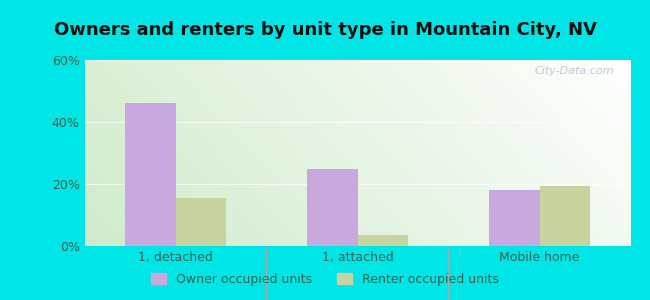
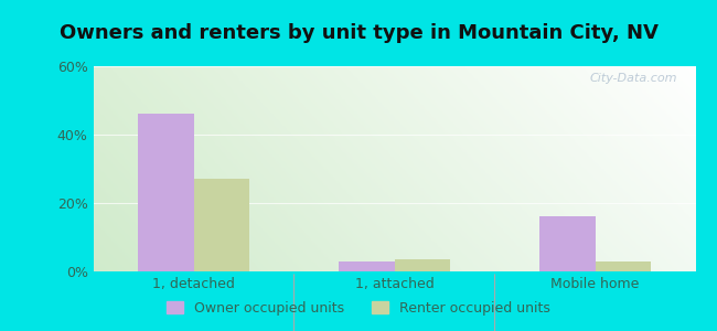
Renter occupied units/1, detached: 15.5% -> 27.0%
Owner occupied units/1, attached: 25% -> 3%
Owner occupied units/Mobile home: 18% -> 16%
Renter occupied units/Mobile home: 19.5% -> 3.0%
